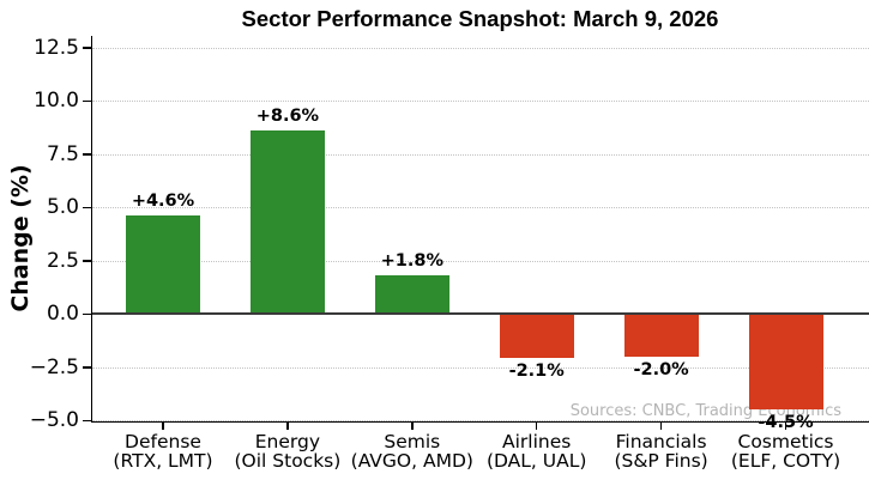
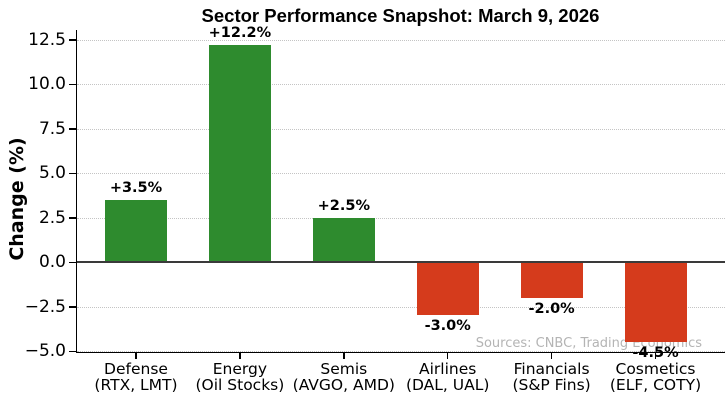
Defense (RTX, LMT): +4.6% -> +3.5%
Energy (Oil Stocks): +8.6% -> +12.2%
Semis (AVGO, AMD): +1.8% -> +2.5%
Airlines (DAL, UAL): -2.1% -> -3.0%
